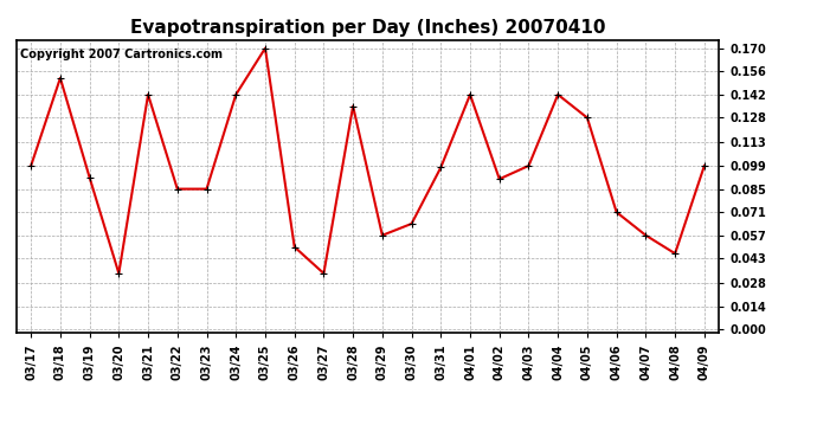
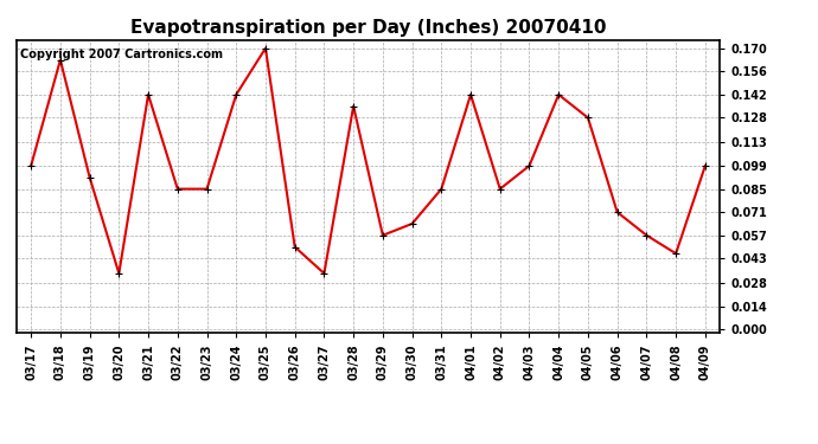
03/18: 0.152 -> 0.163
03/31: 0.098 -> 0.085
04/02: 0.091 -> 0.085
